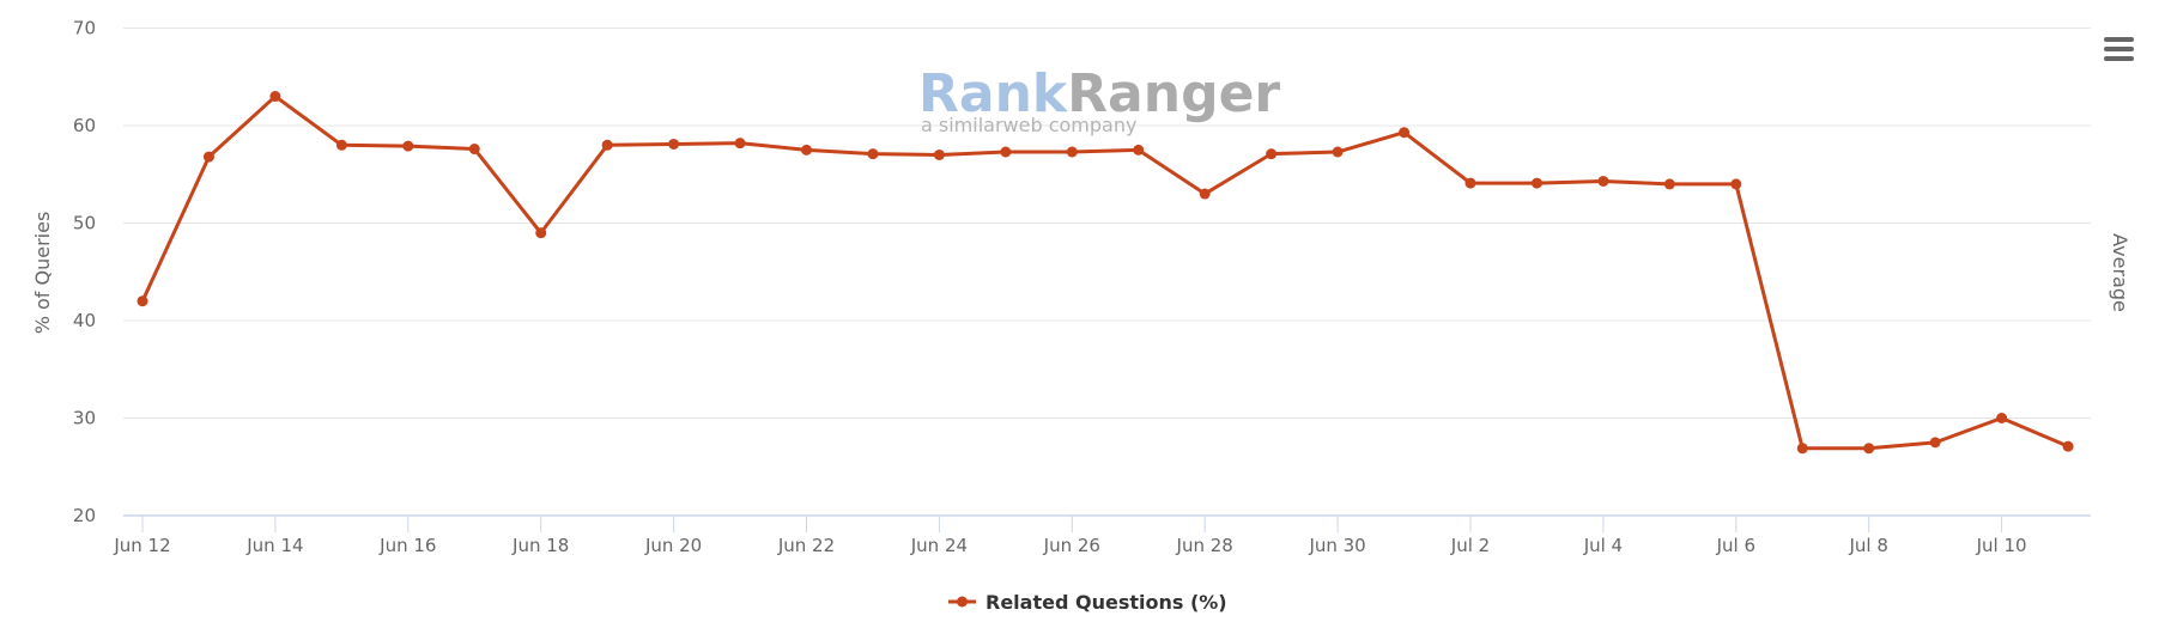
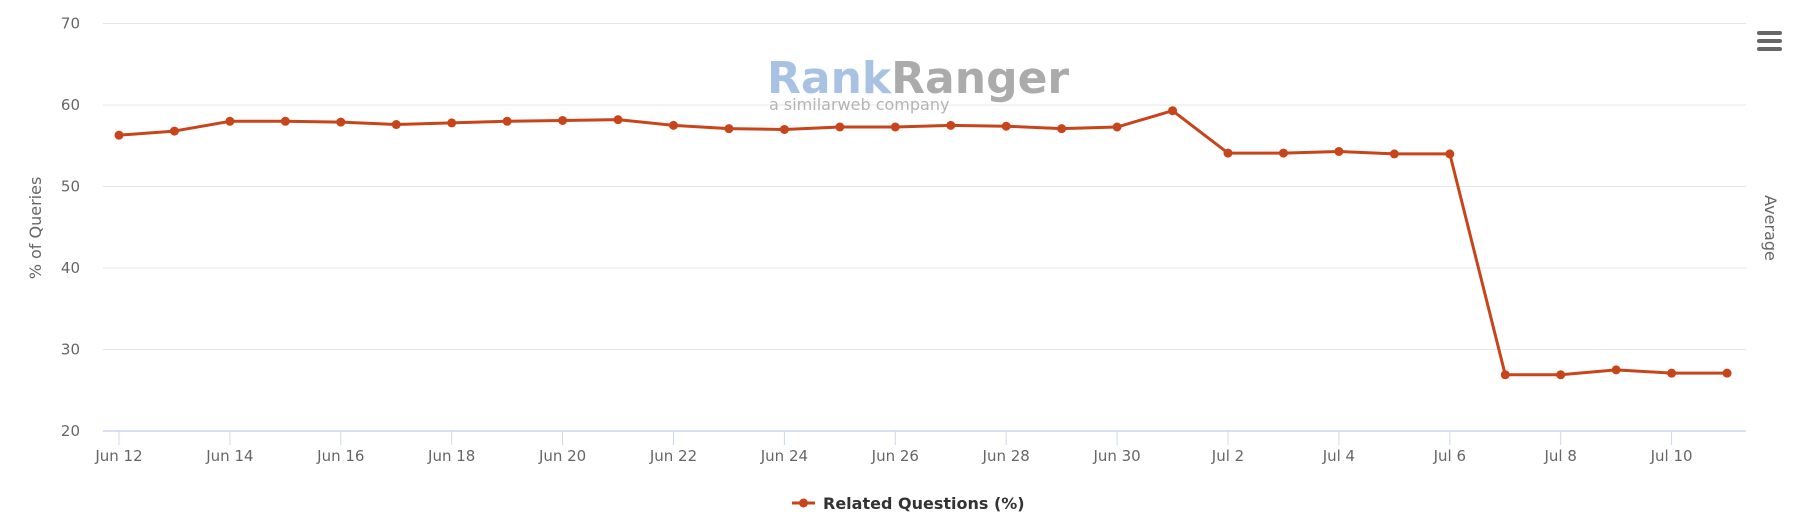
Jun 12: 42 -> 56
Jun 14: 63 -> 58
Jun 18: 49 -> 58
Jun 28: 53 -> 57
Jul 10: 30 -> 27
